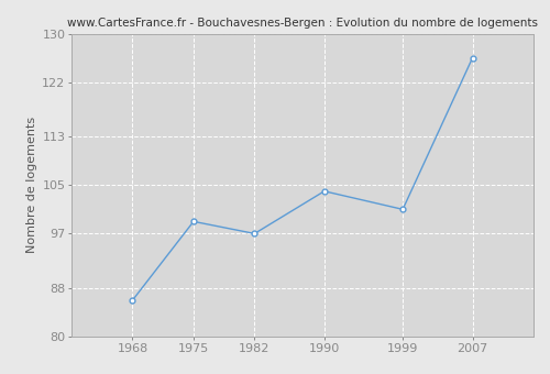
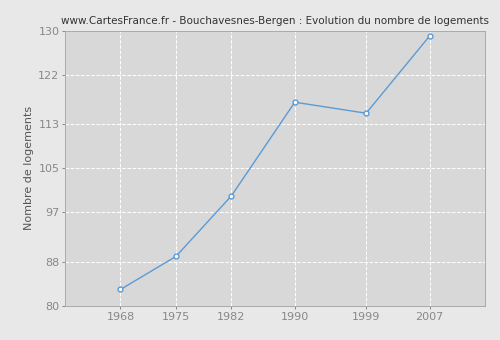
1968: 86 -> 83
1975: 99 -> 89
1982: 97 -> 100
1990: 104 -> 117
1999: 101 -> 115
2007: 126 -> 129
